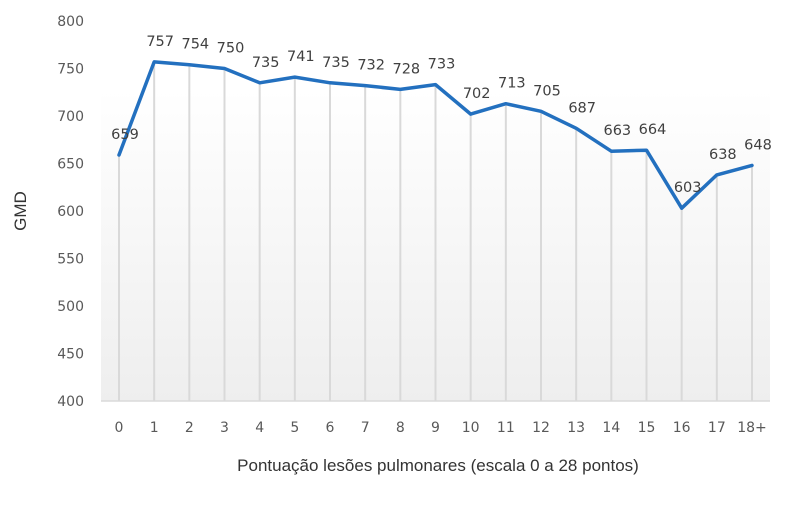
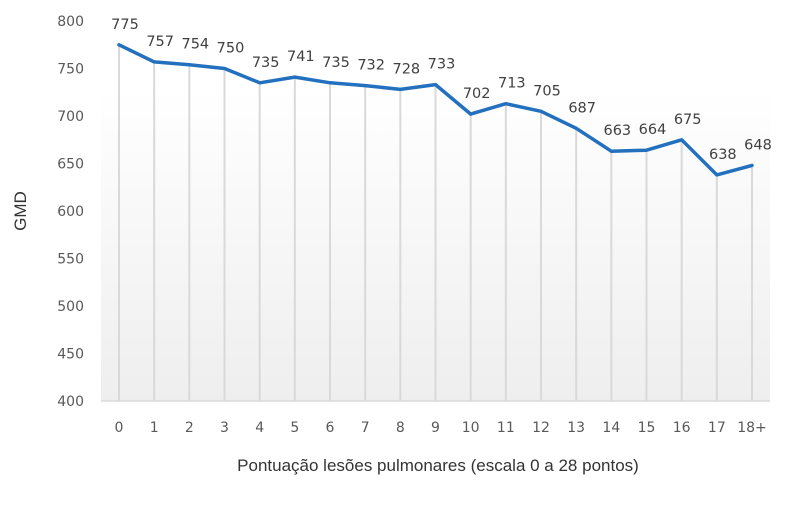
0: 659 -> 775
16: 603 -> 675
